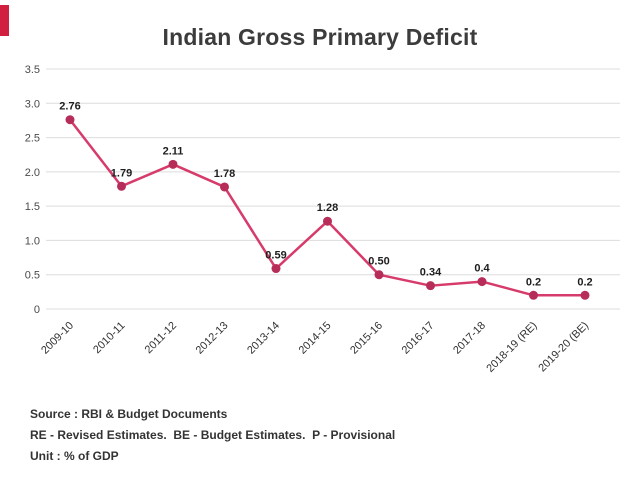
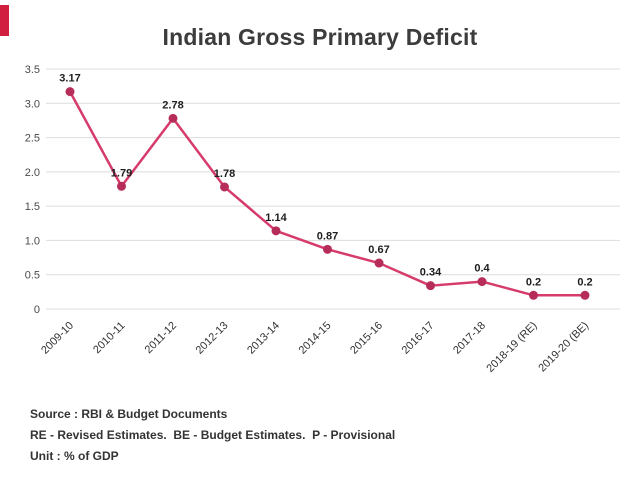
2009-10: 2.76 -> 3.17
2011-12: 2.11 -> 2.78
2013-14: 0.59 -> 1.14
2014-15: 1.28 -> 0.87
2015-16: 0.50 -> 0.67
